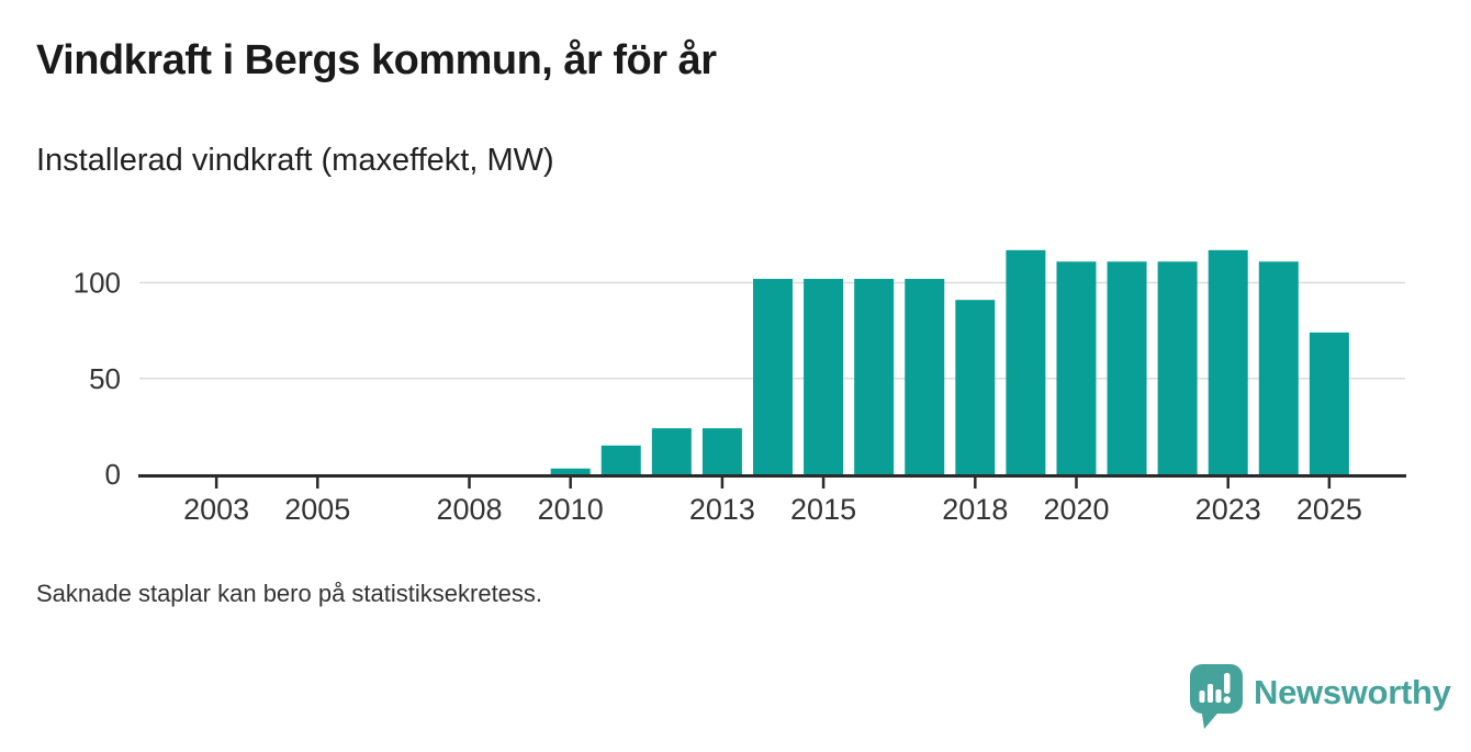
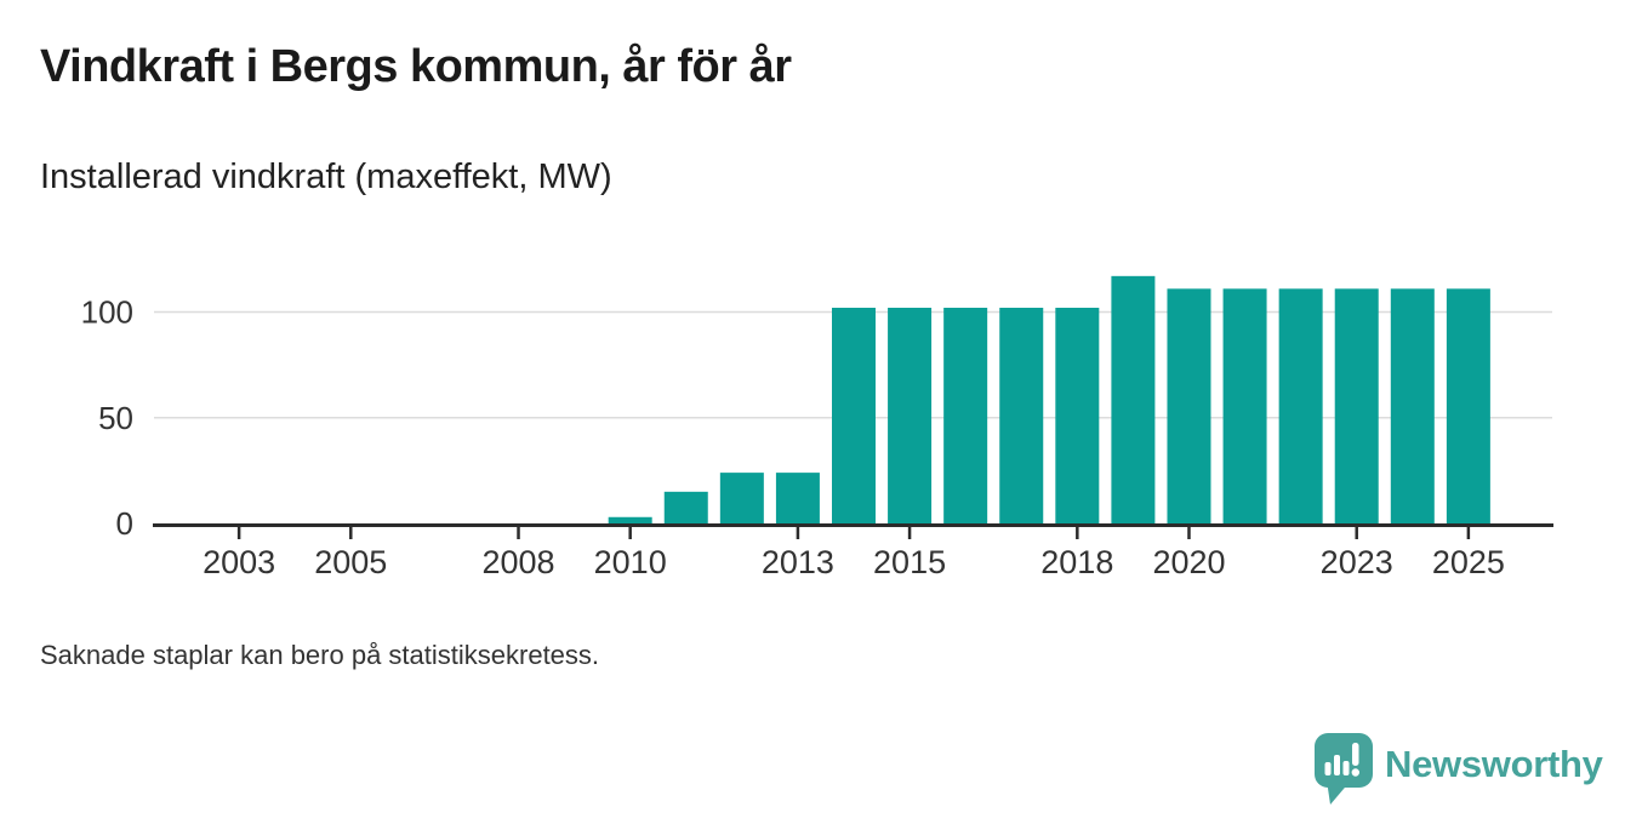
2018: 91 -> 102
2023: 117 -> 111
2025: 74 -> 111
